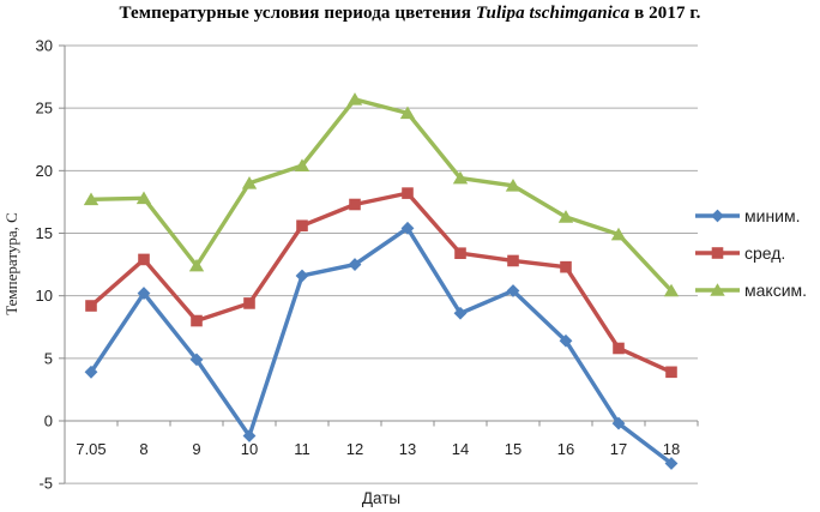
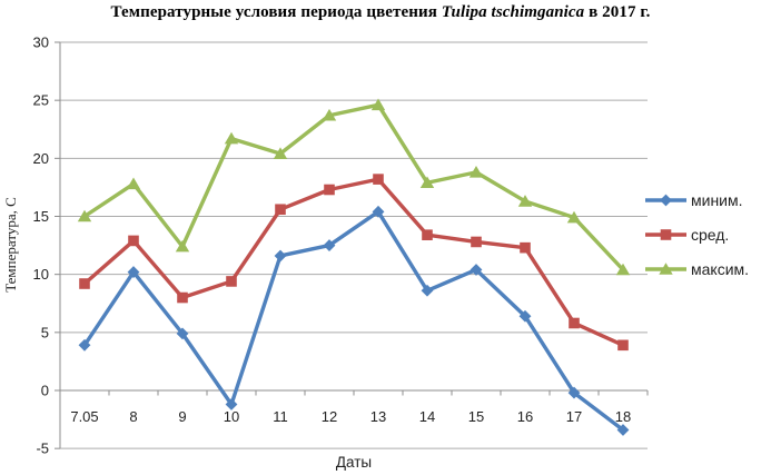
максим./7.05: 17.7 -> 15.0
максим./10: 19.0 -> 21.7
максим./12: 25.7 -> 23.7
максим./14: 19.4 -> 17.9
